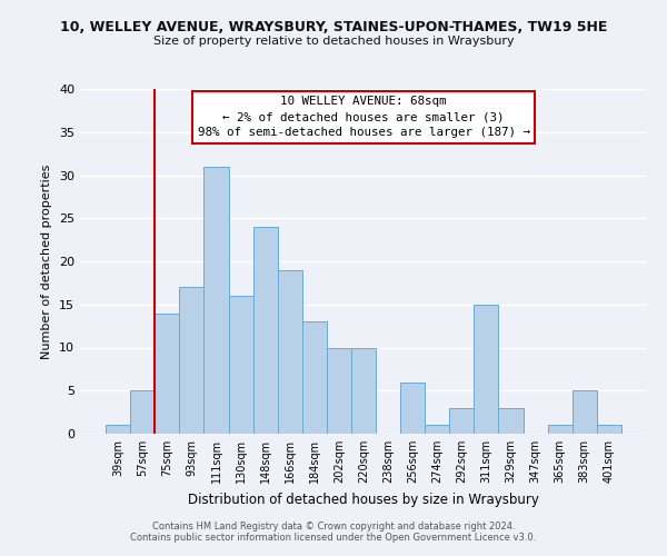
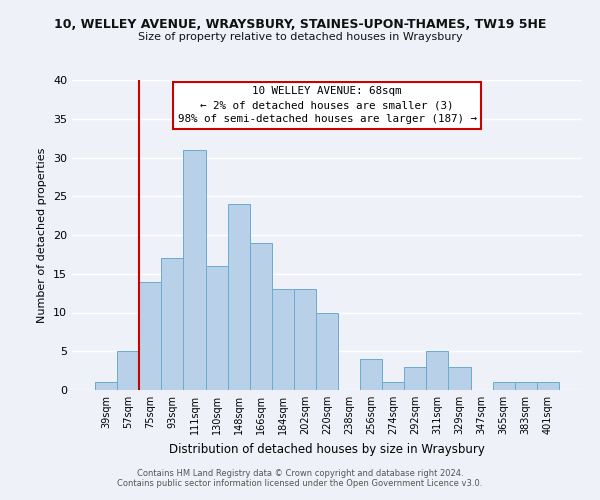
202sqm: 10 -> 13
256sqm: 6 -> 4
311sqm: 15 -> 5
383sqm: 5 -> 1
